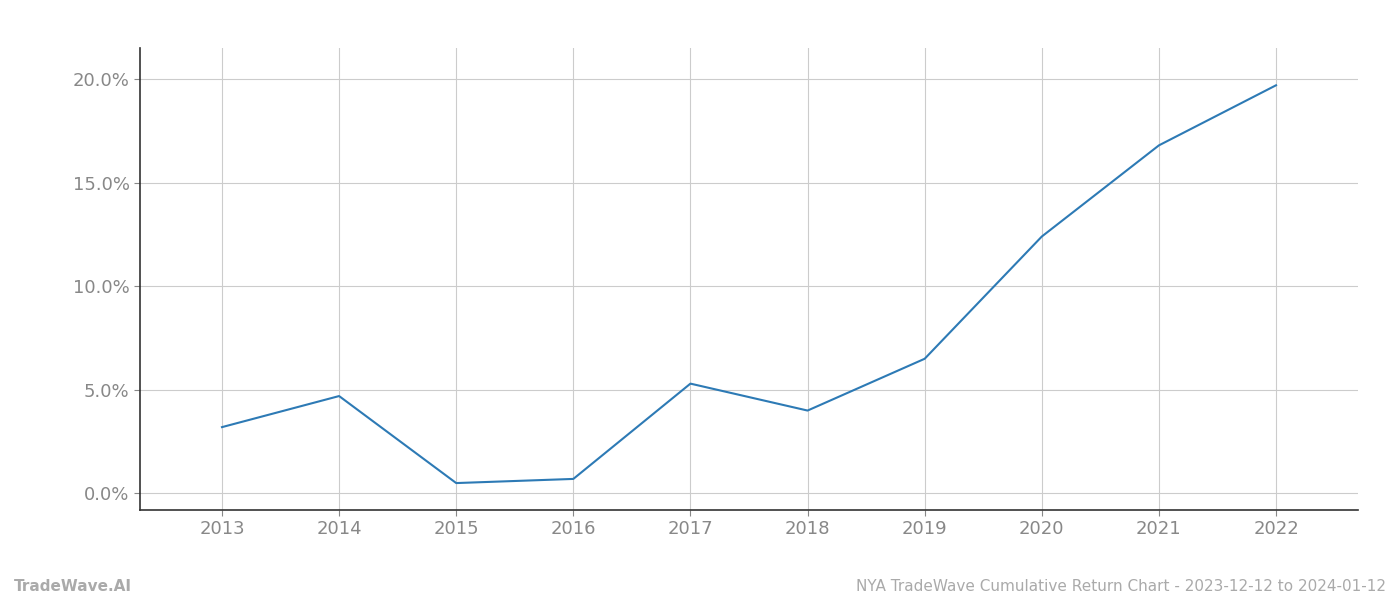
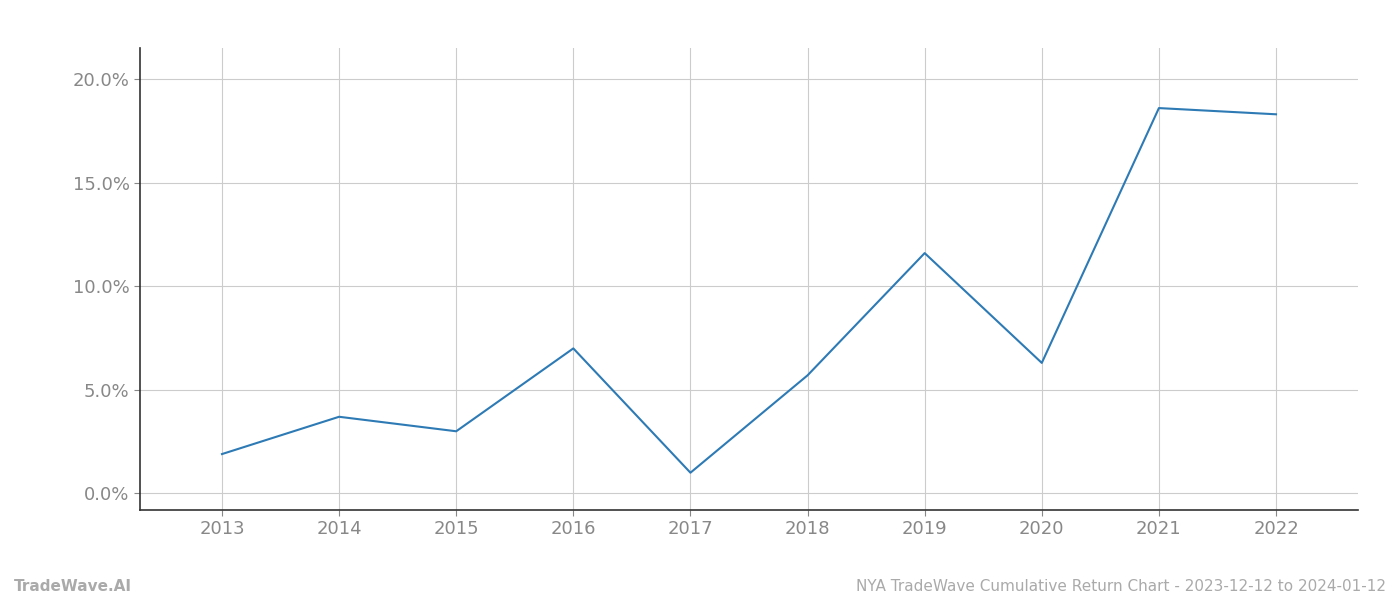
2013: 3.2% -> 1.9%
2014: 4.7% -> 3.7%
2015: 0.5% -> 3.0%
2016: 0.7% -> 7.0%
2017: 5.3% -> 1.0%
2018: 4.0% -> 5.7%
2019: 6.5% -> 11.6%
2020: 12.4% -> 6.3%
2021: 16.8% -> 18.6%
2022: 19.7% -> 18.3%
